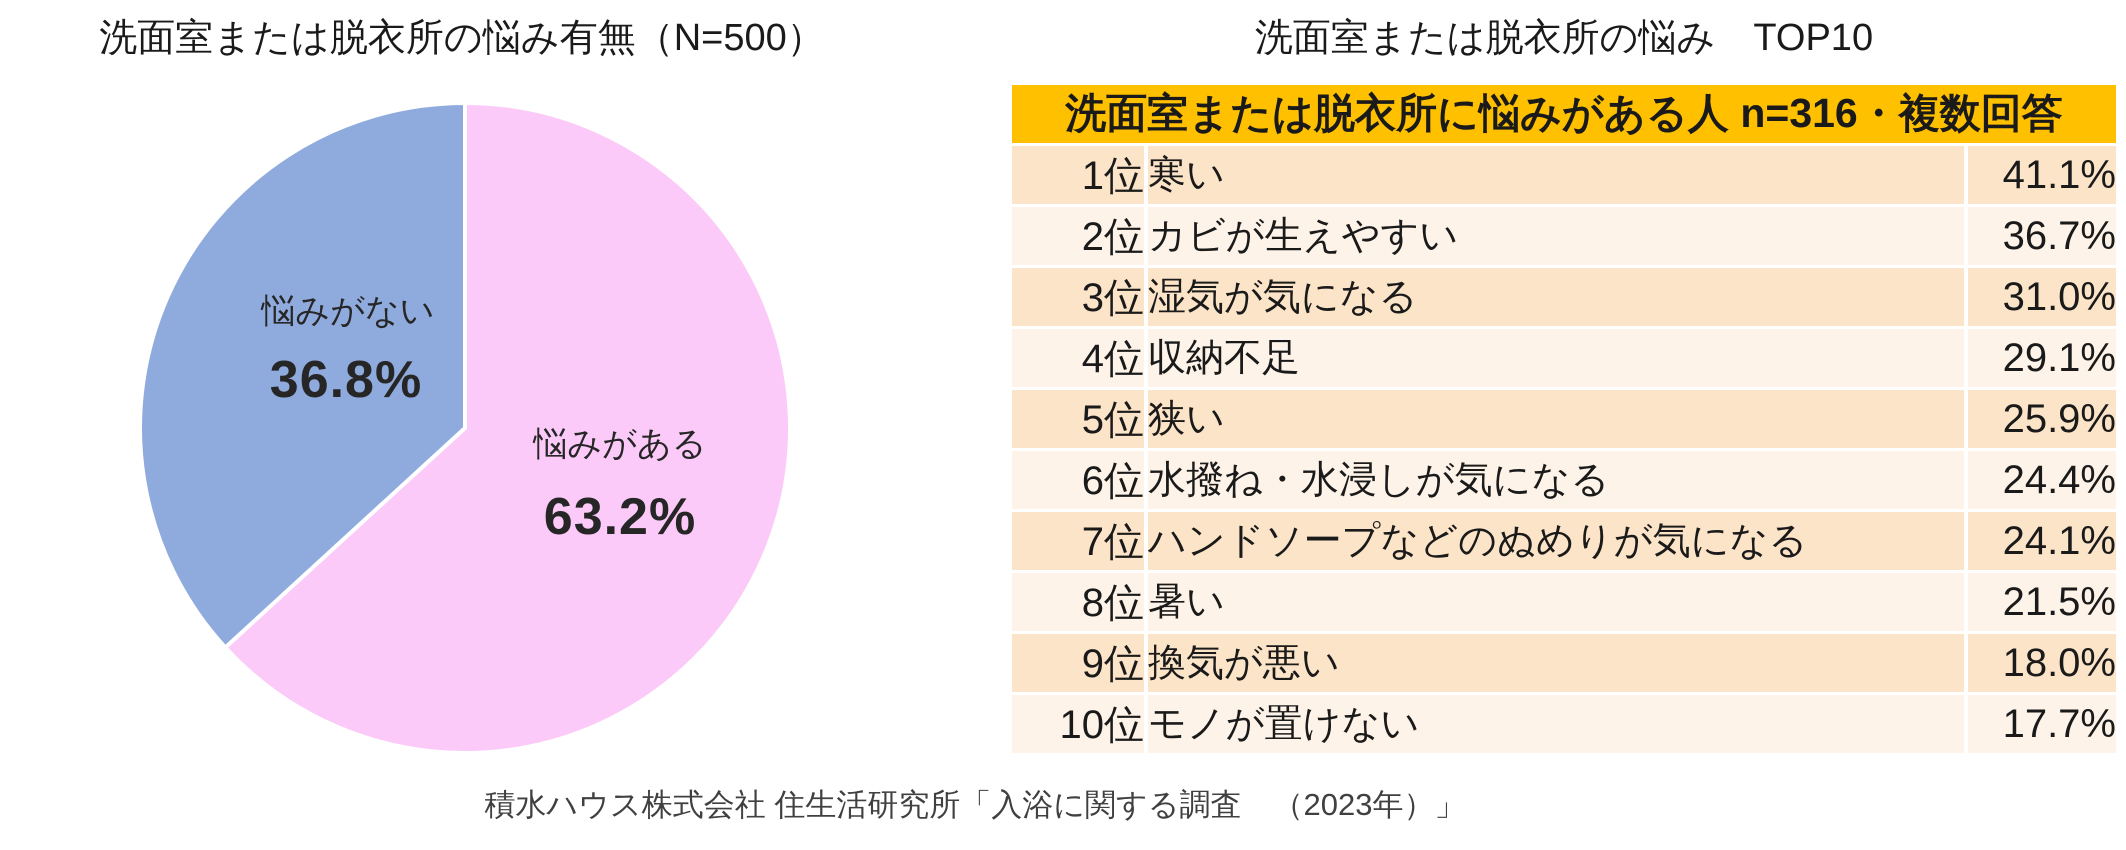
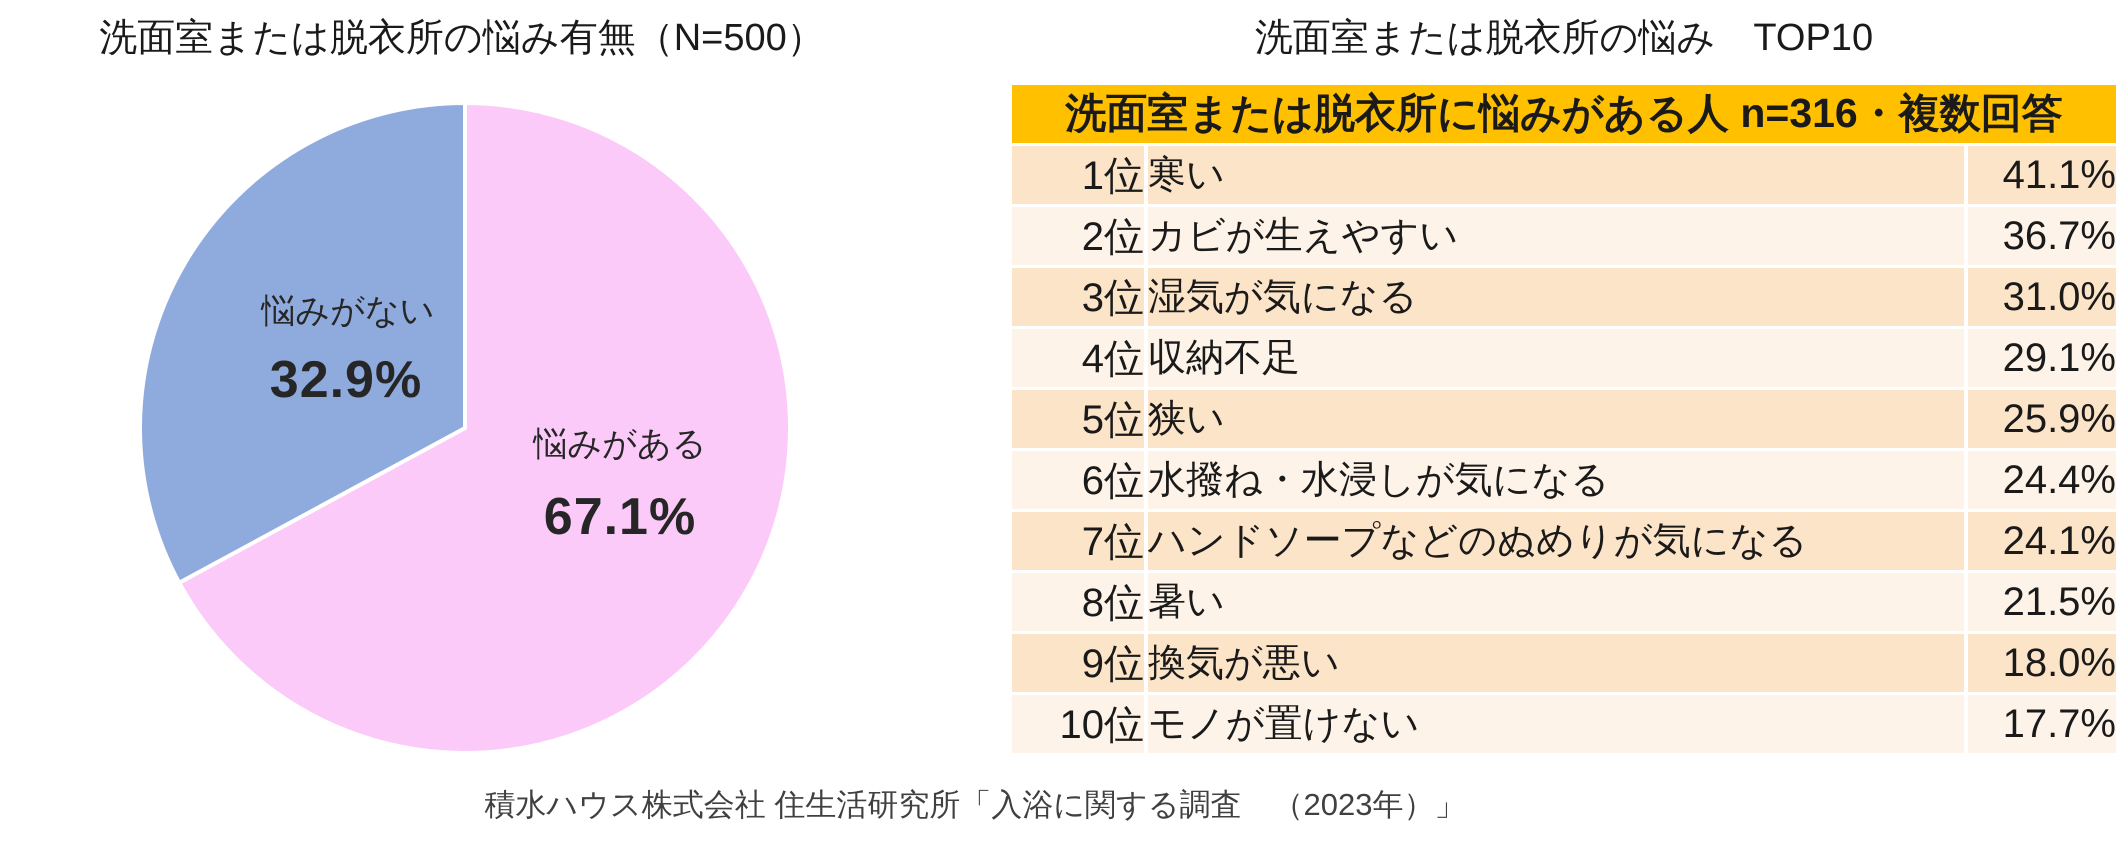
洗面室または脱衣所の悩み有無（N=500）/悩みがある: 63.2% -> 67.1%
洗面室または脱衣所の悩み有無（N=500）/悩みがない: 36.8% -> 32.9%
